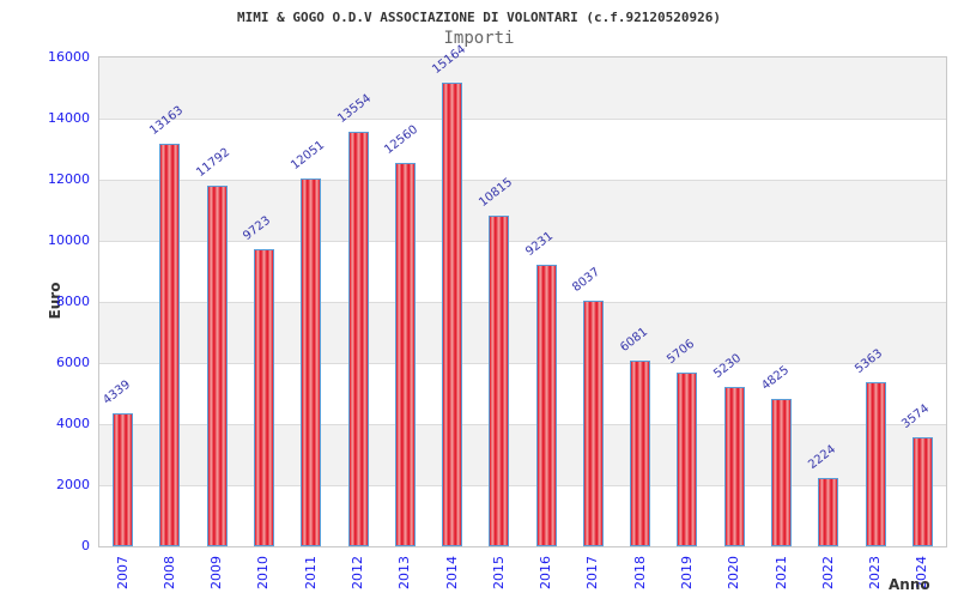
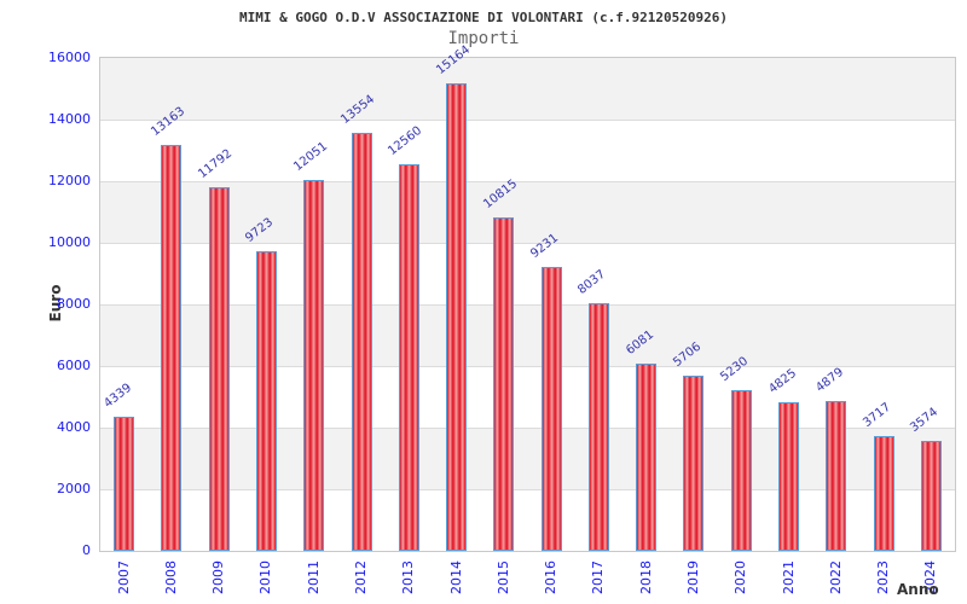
2022: 2224 -> 4879
2023: 5363 -> 3717
